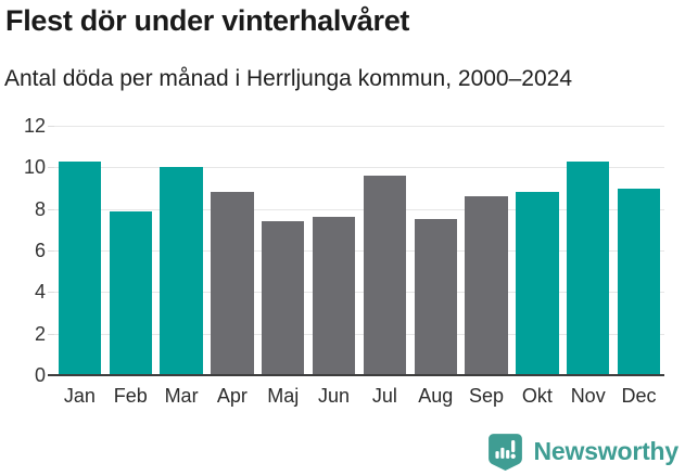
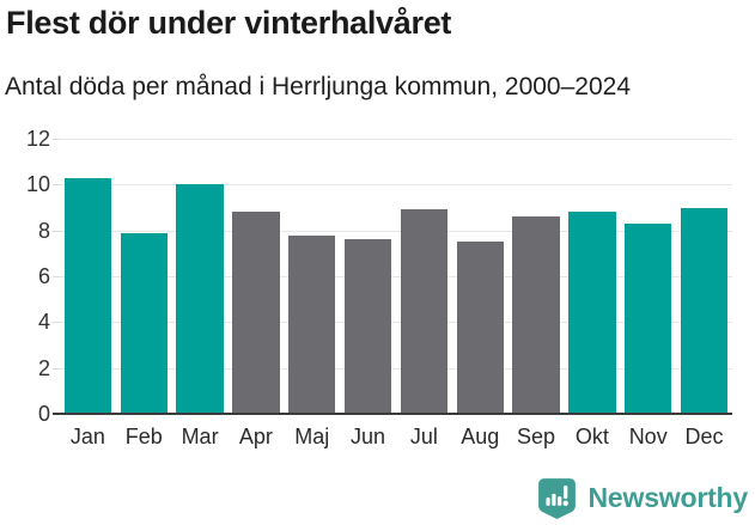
Maj: 7.4 -> 7.8
Jul: 9.6 -> 8.9
Nov: 10.3 -> 8.3
